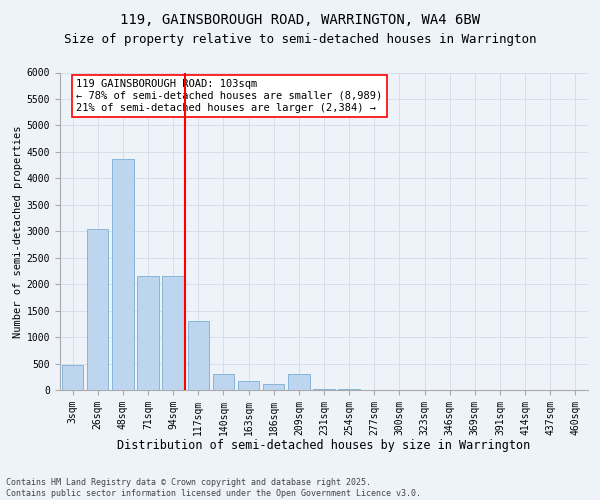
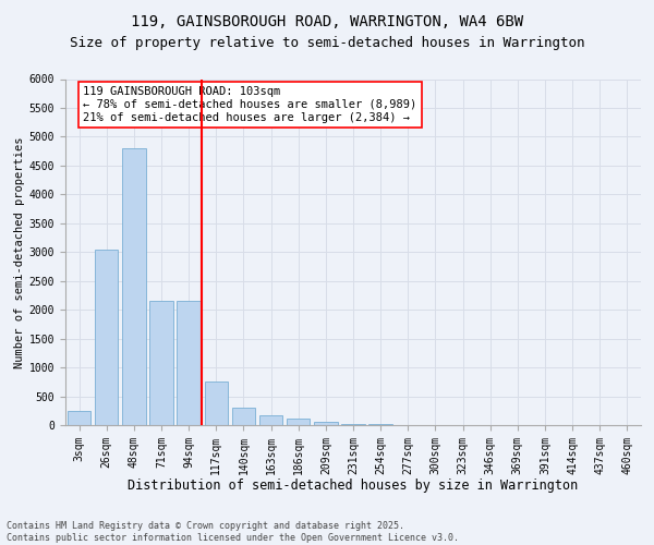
3sqm: 480 -> 250
48sqm: 4360 -> 4800
117sqm: 1300 -> 750
209sqm: 300 -> 50
